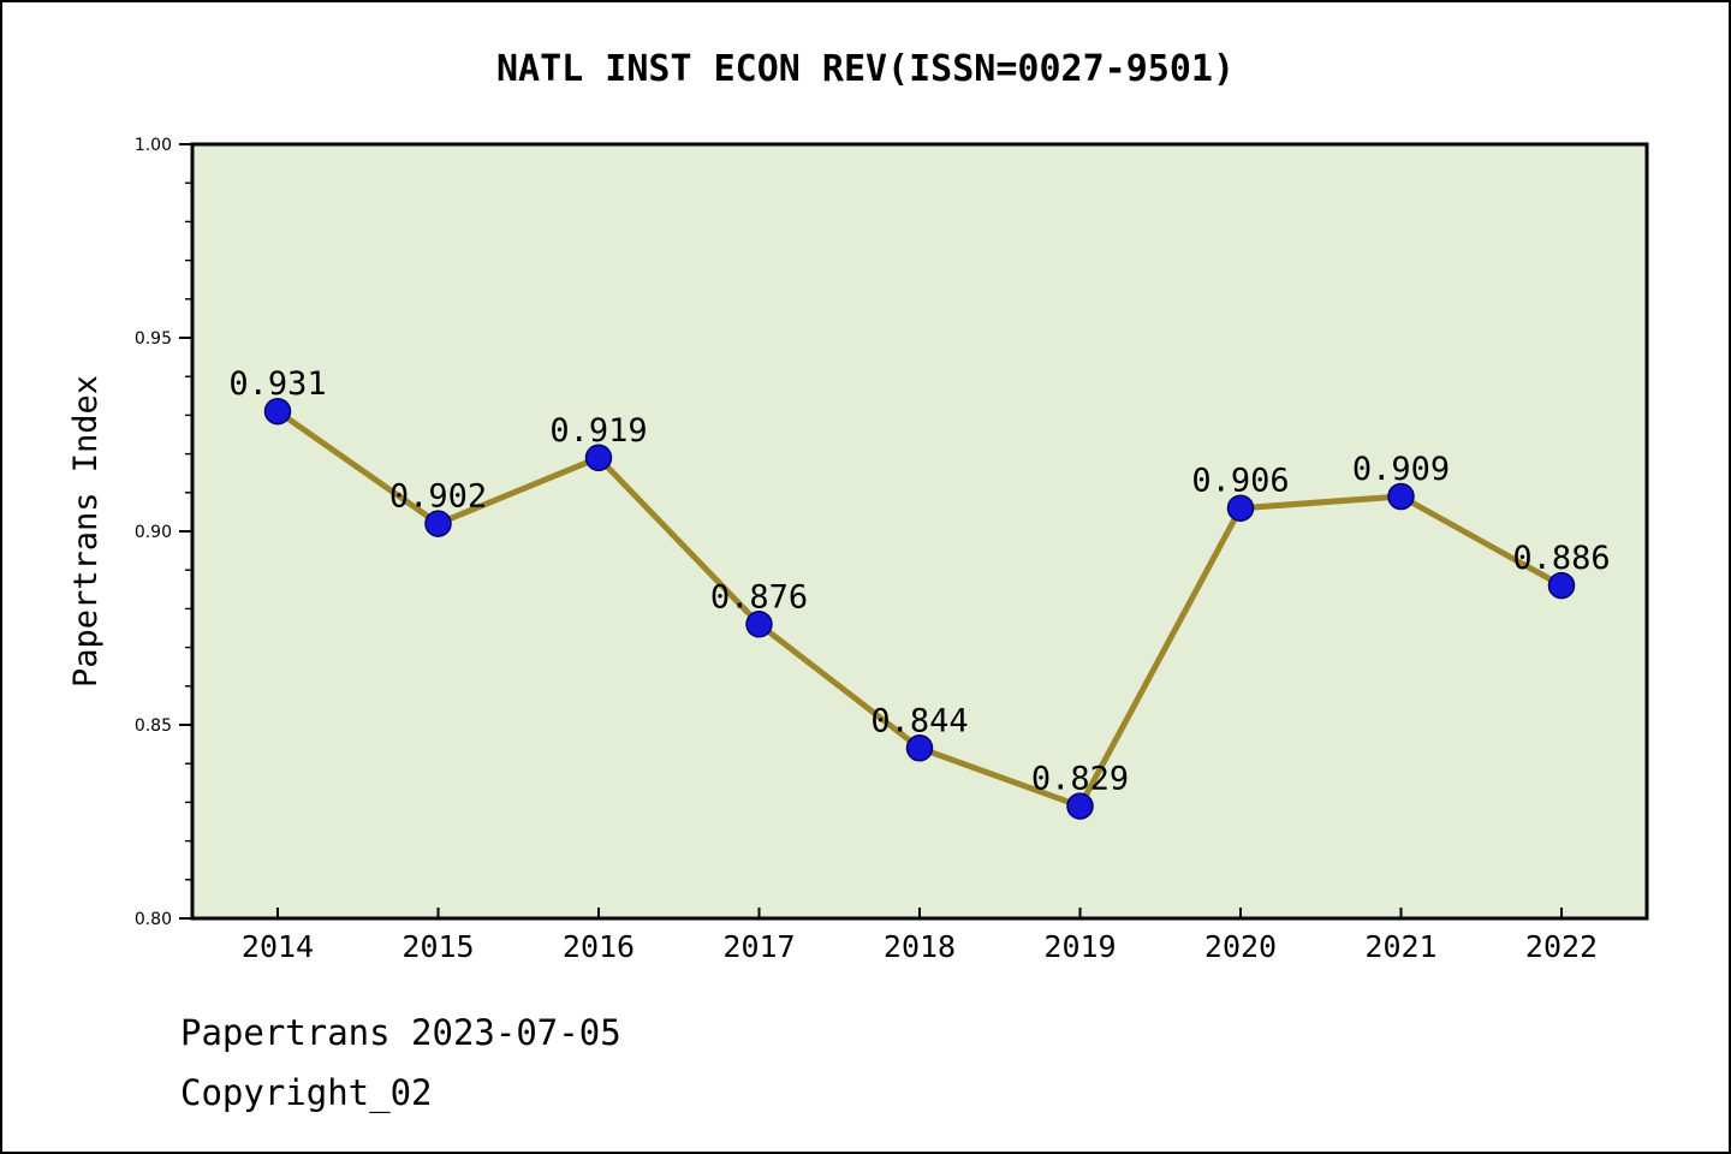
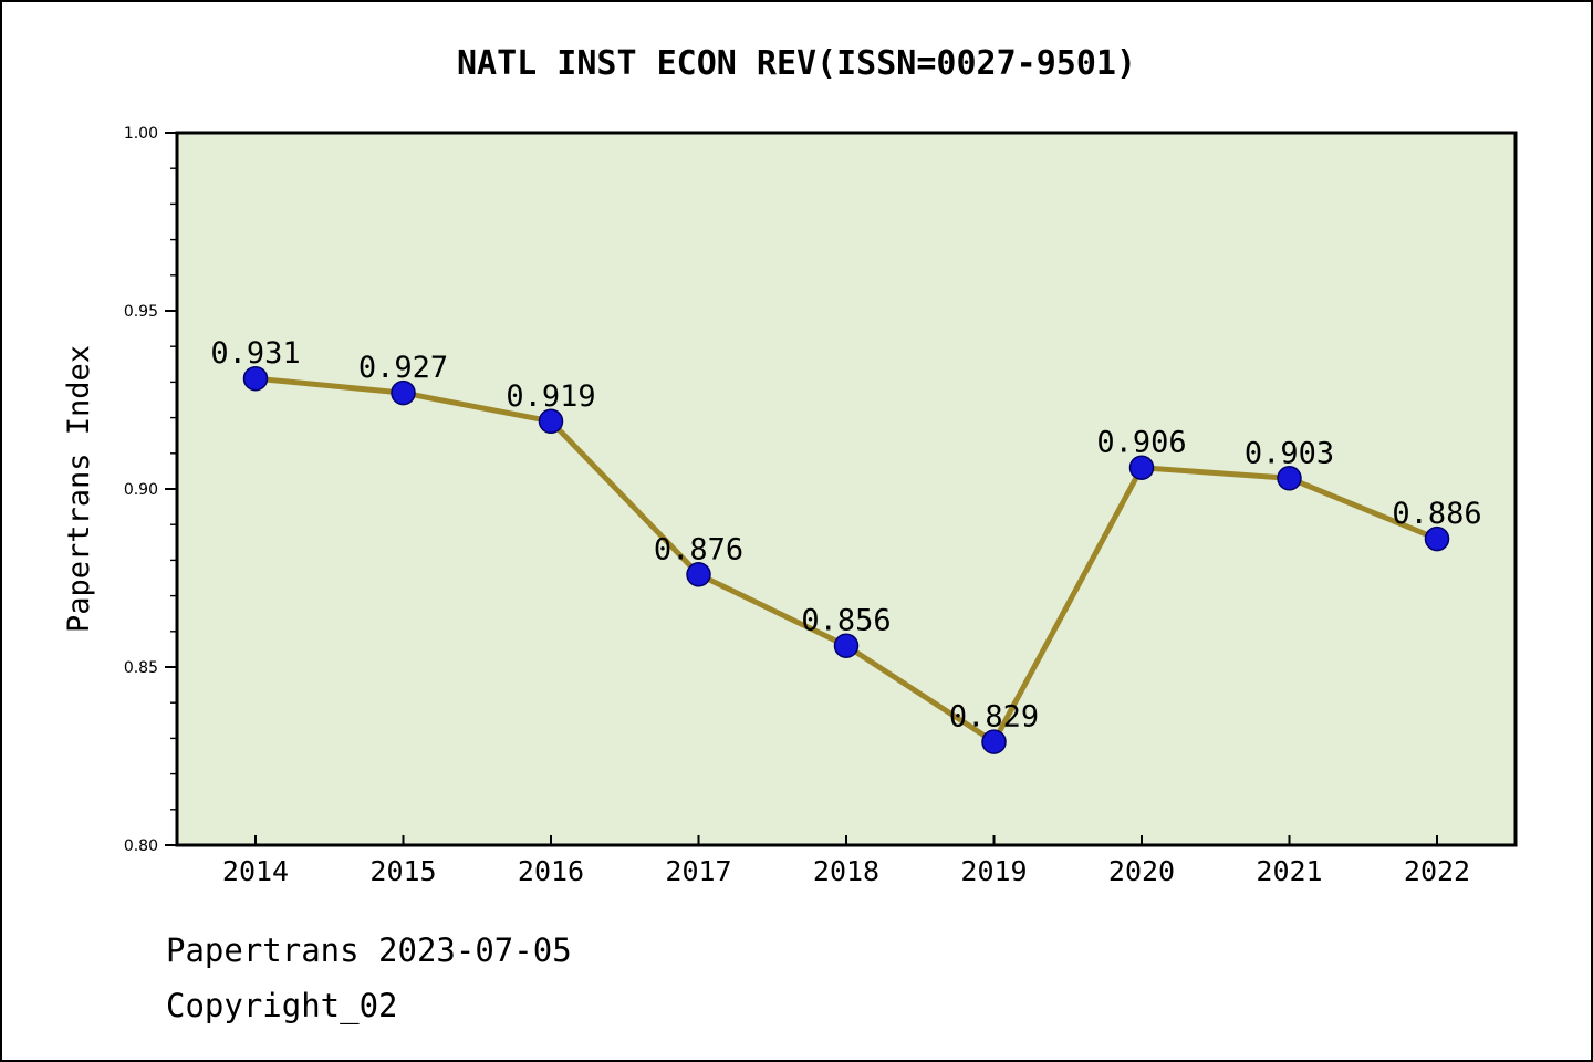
2015: 0.902 -> 0.927
2018: 0.844 -> 0.856
2021: 0.909 -> 0.903
